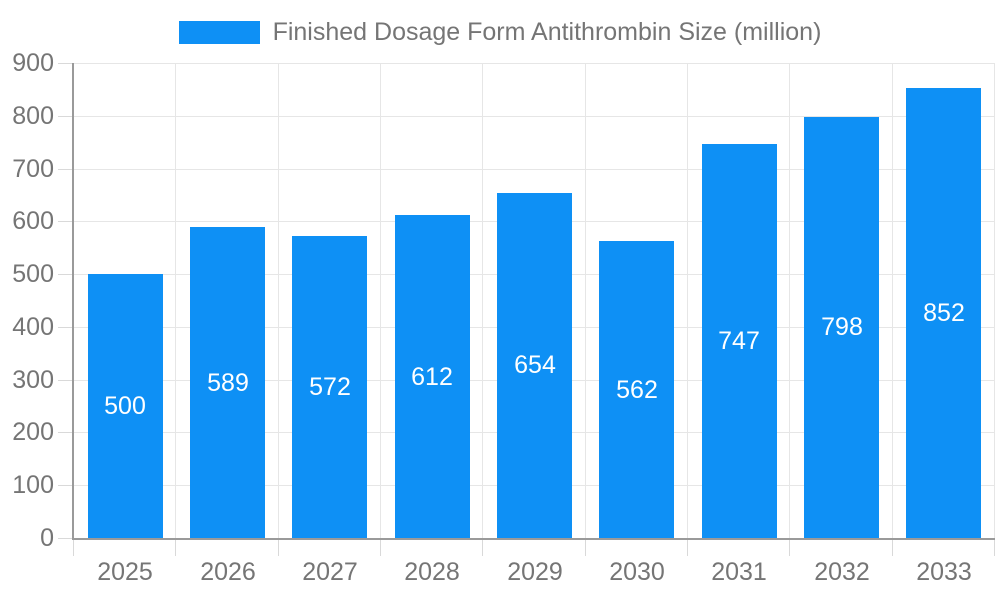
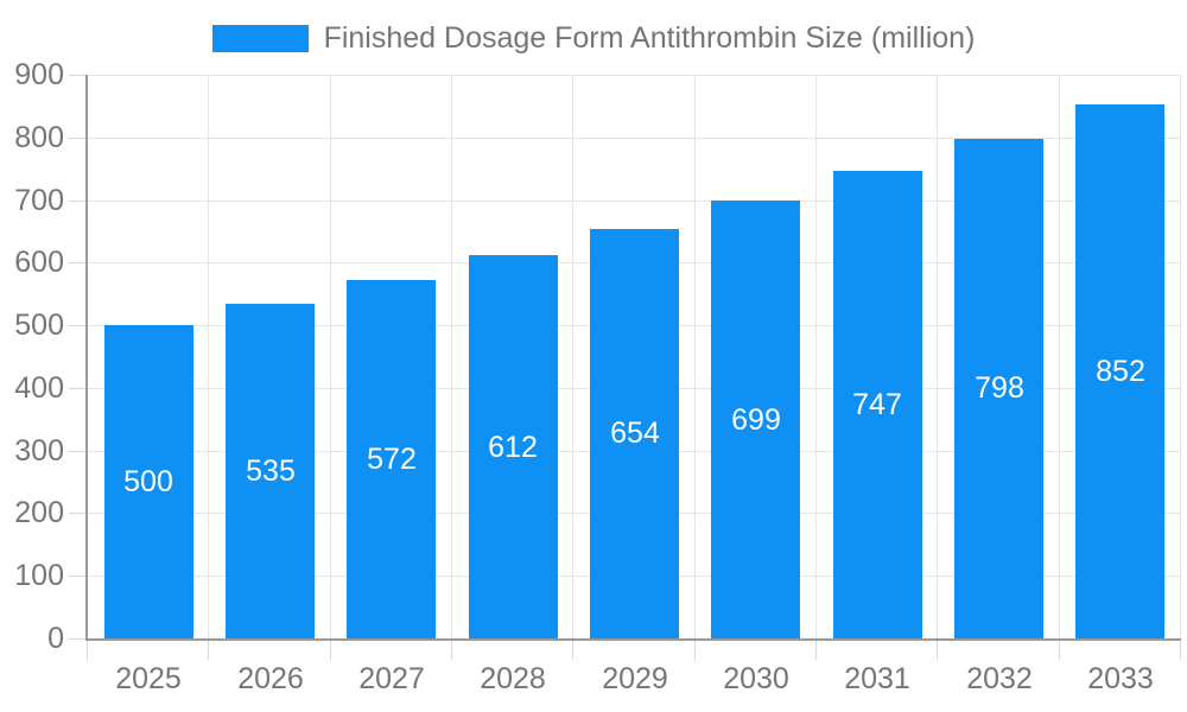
2026: 589 -> 535
2030: 562 -> 699
